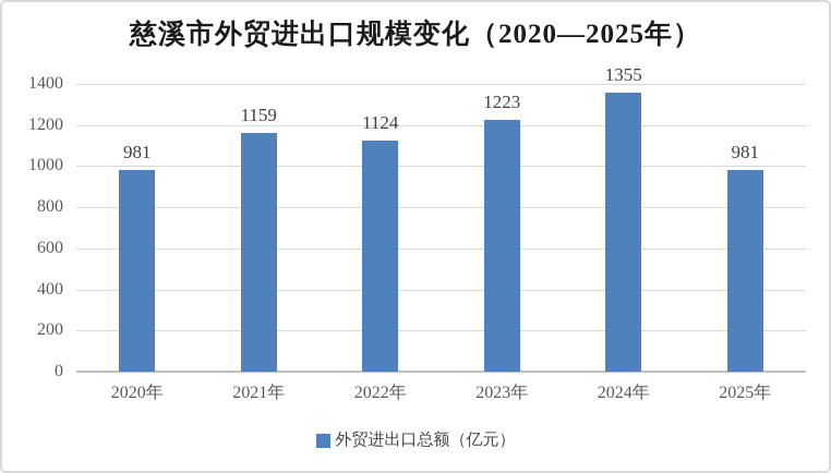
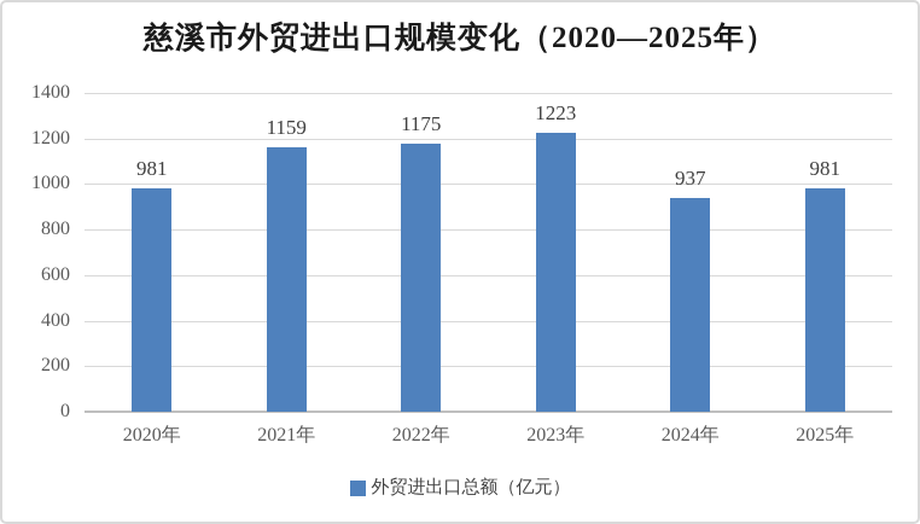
2022年: 1124 -> 1175
2024年: 1355 -> 937
